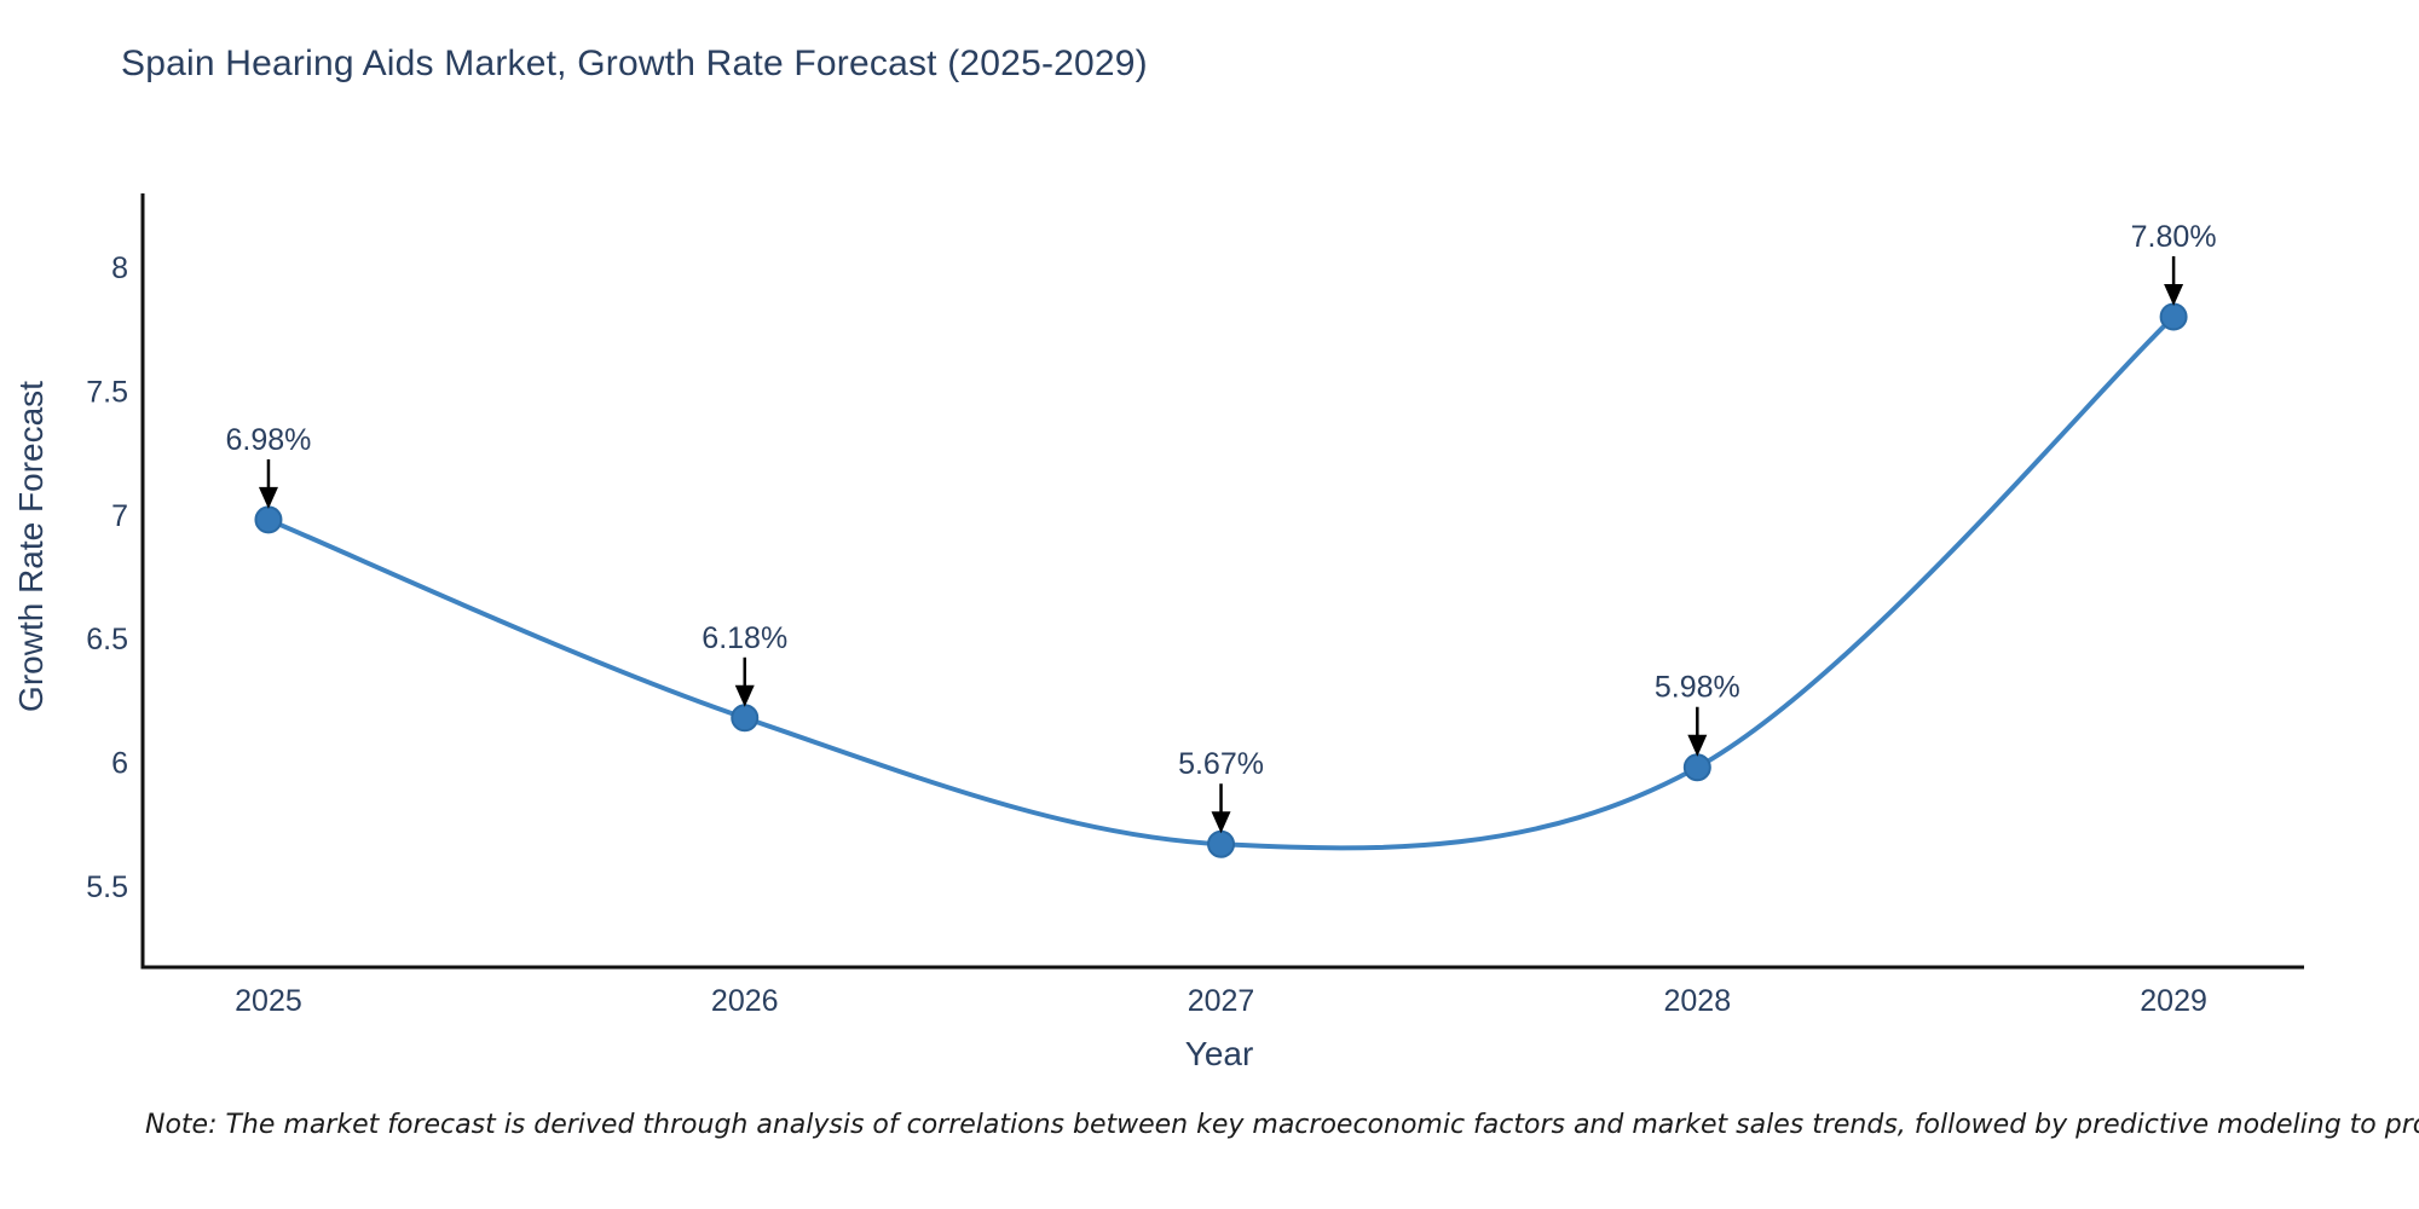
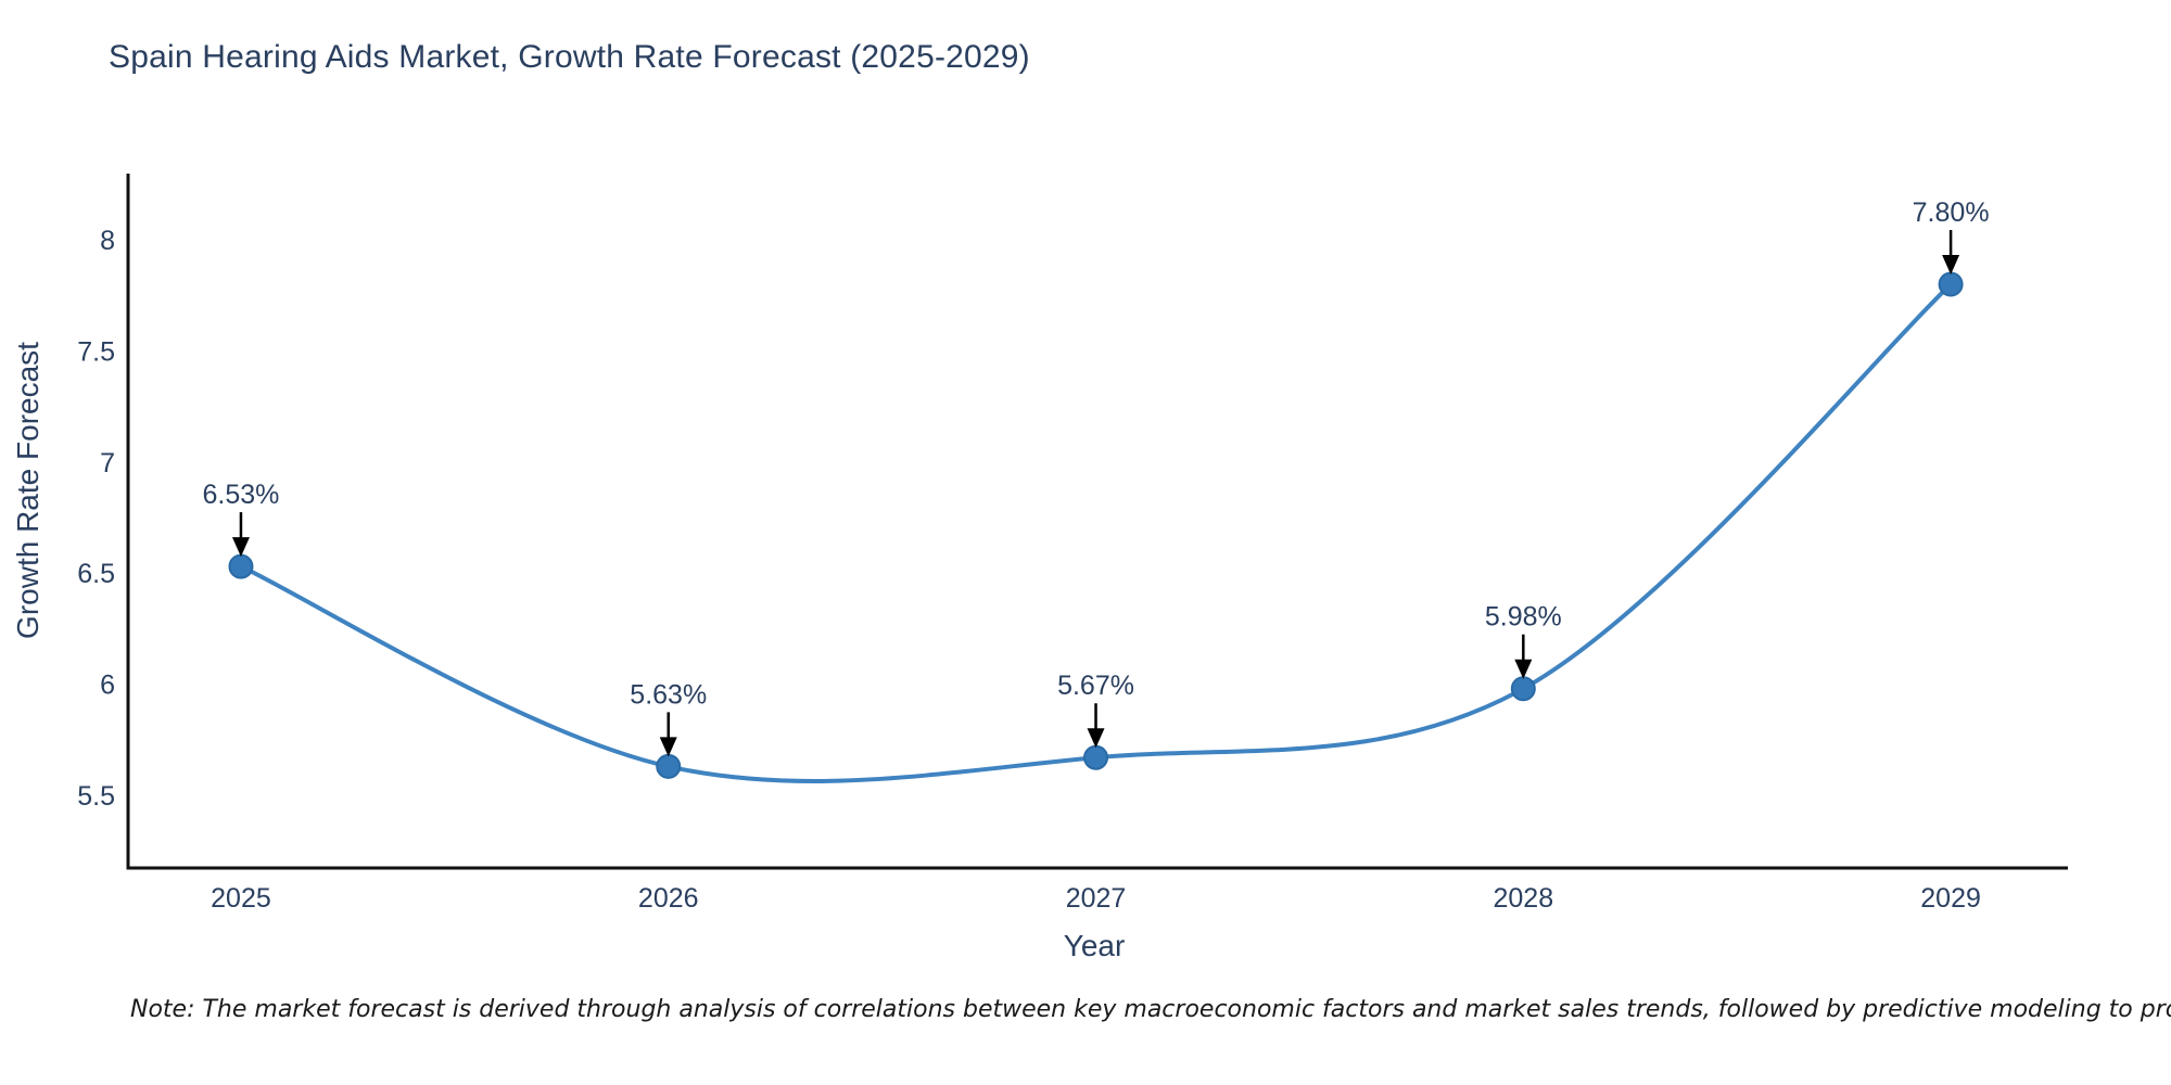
2025: 6.98% -> 6.53%
2026: 6.18% -> 5.63%
